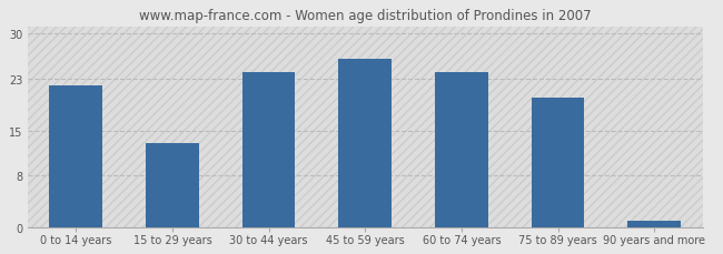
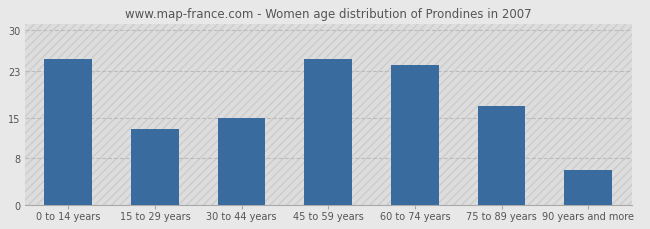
0 to 14 years: 22 -> 25
30 to 44 years: 24 -> 15
45 to 59 years: 26 -> 25
75 to 89 years: 20 -> 17
90 years and more: 1 -> 6
